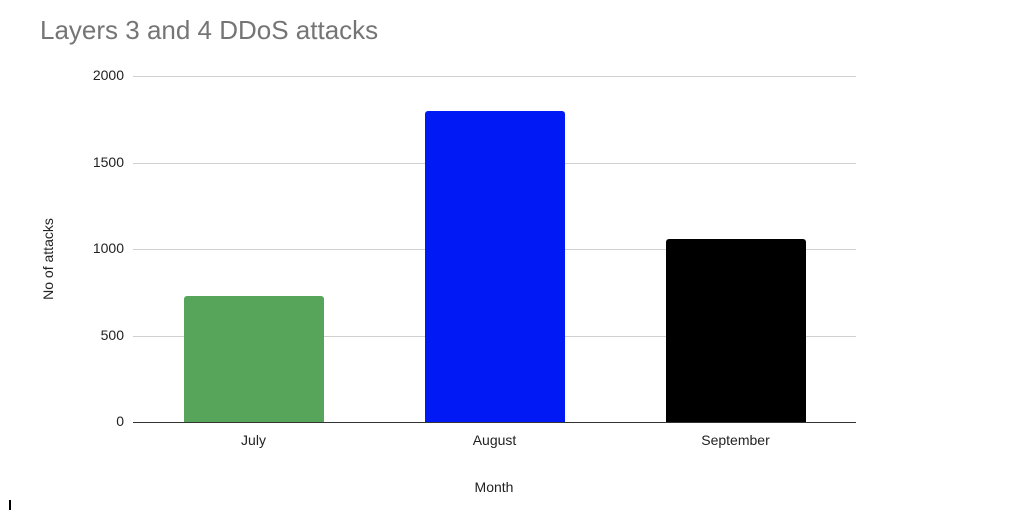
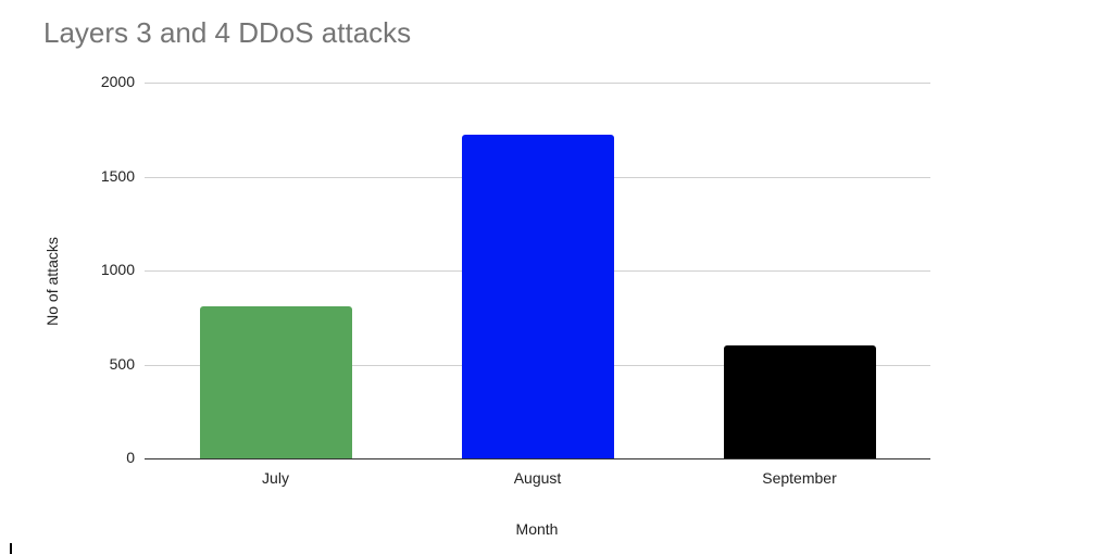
July: 730 -> 810
August: 1800 -> 1720
September: 1060 -> 600
